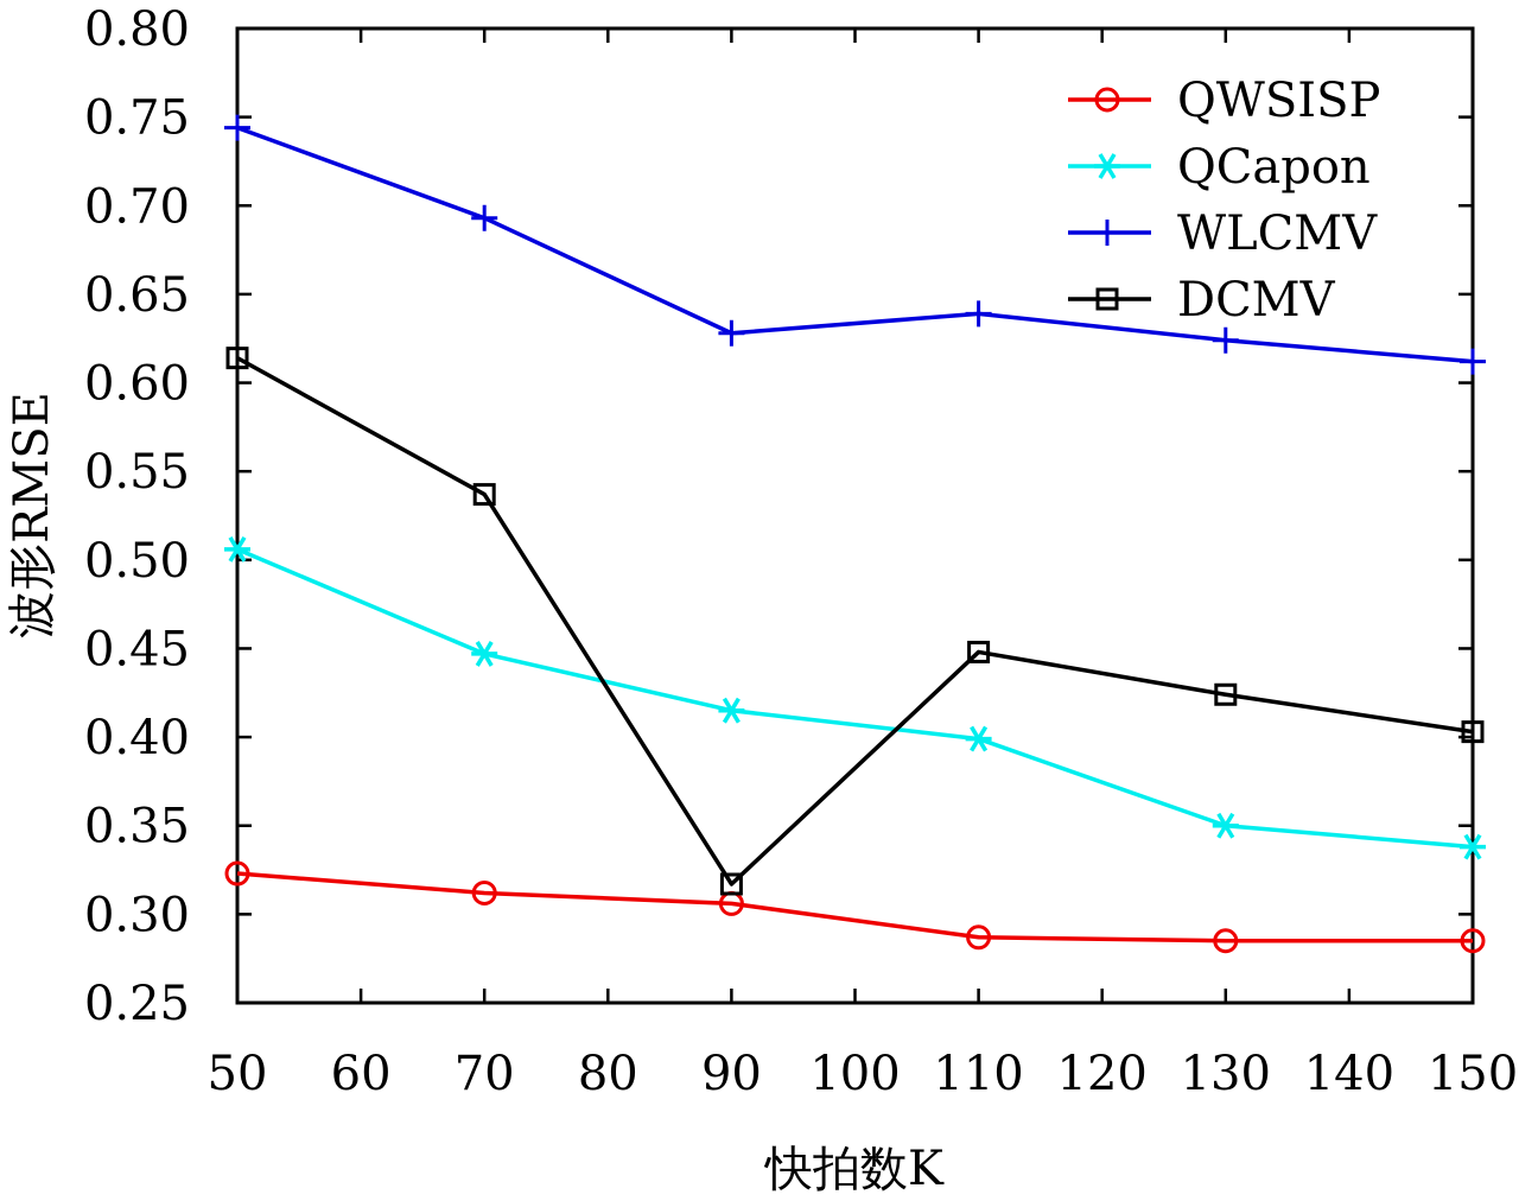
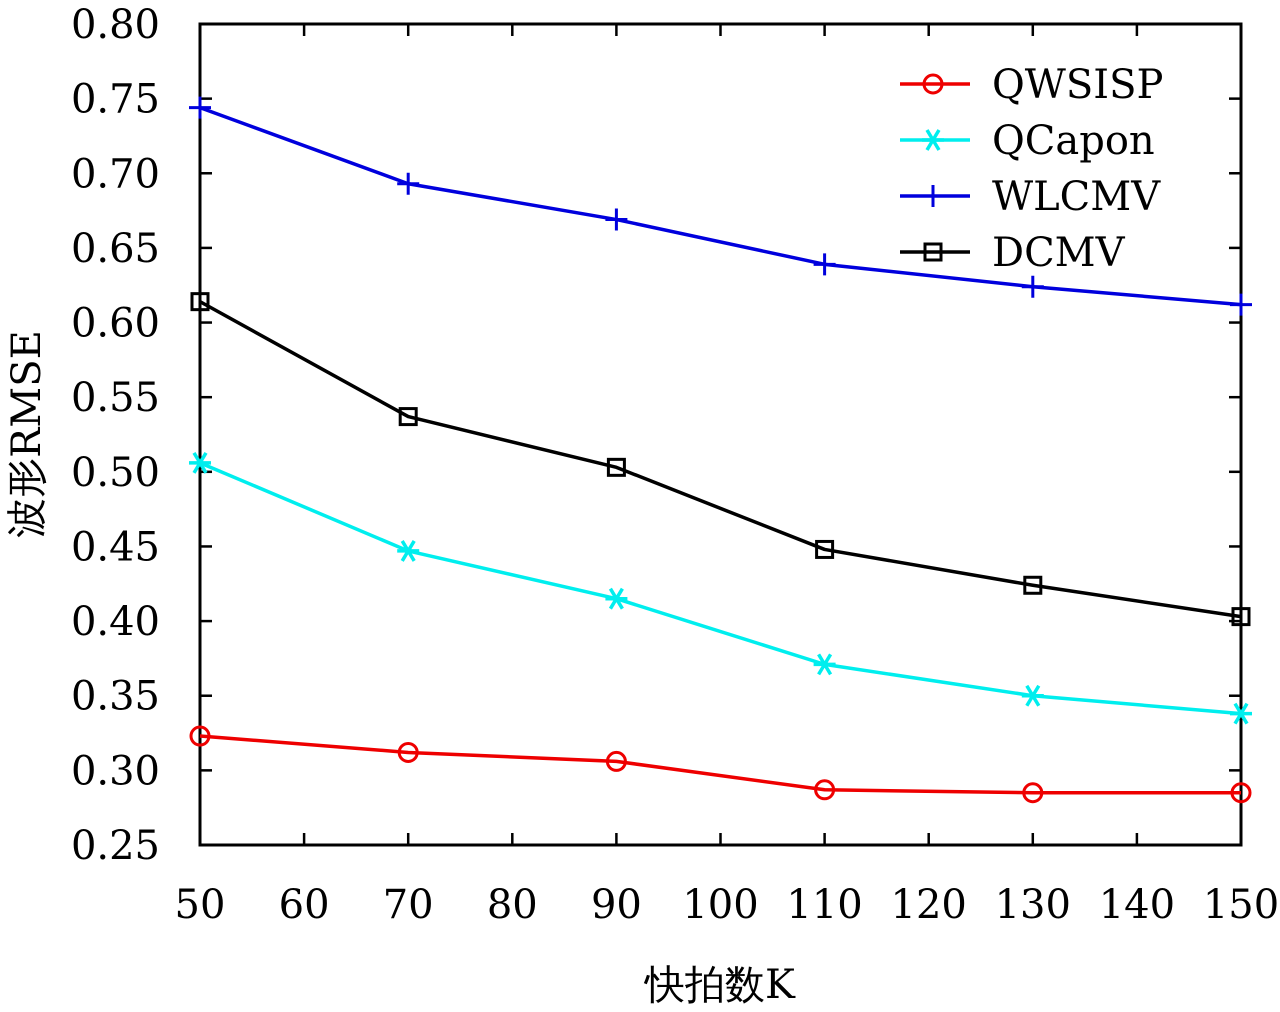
WLCMV/90: 0.628 -> 0.669
DCMV/90: 0.317 -> 0.503
QCapon/110: 0.399 -> 0.371
